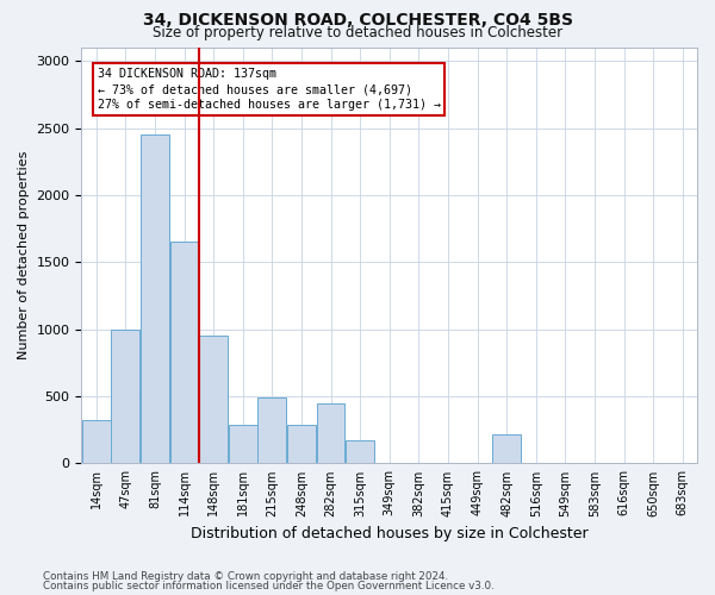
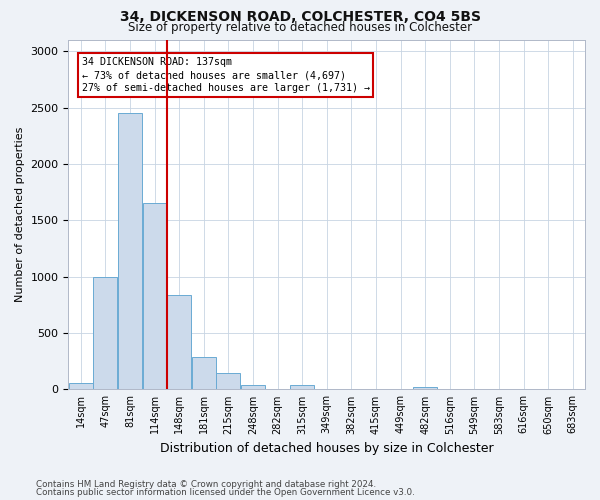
14sqm: 320 -> 60
148sqm: 950 -> 840
215sqm: 490 -> 140
248sqm: 290 -> 40
282sqm: 450 -> 0
315sqm: 170 -> 40
482sqm: 220 -> 20
